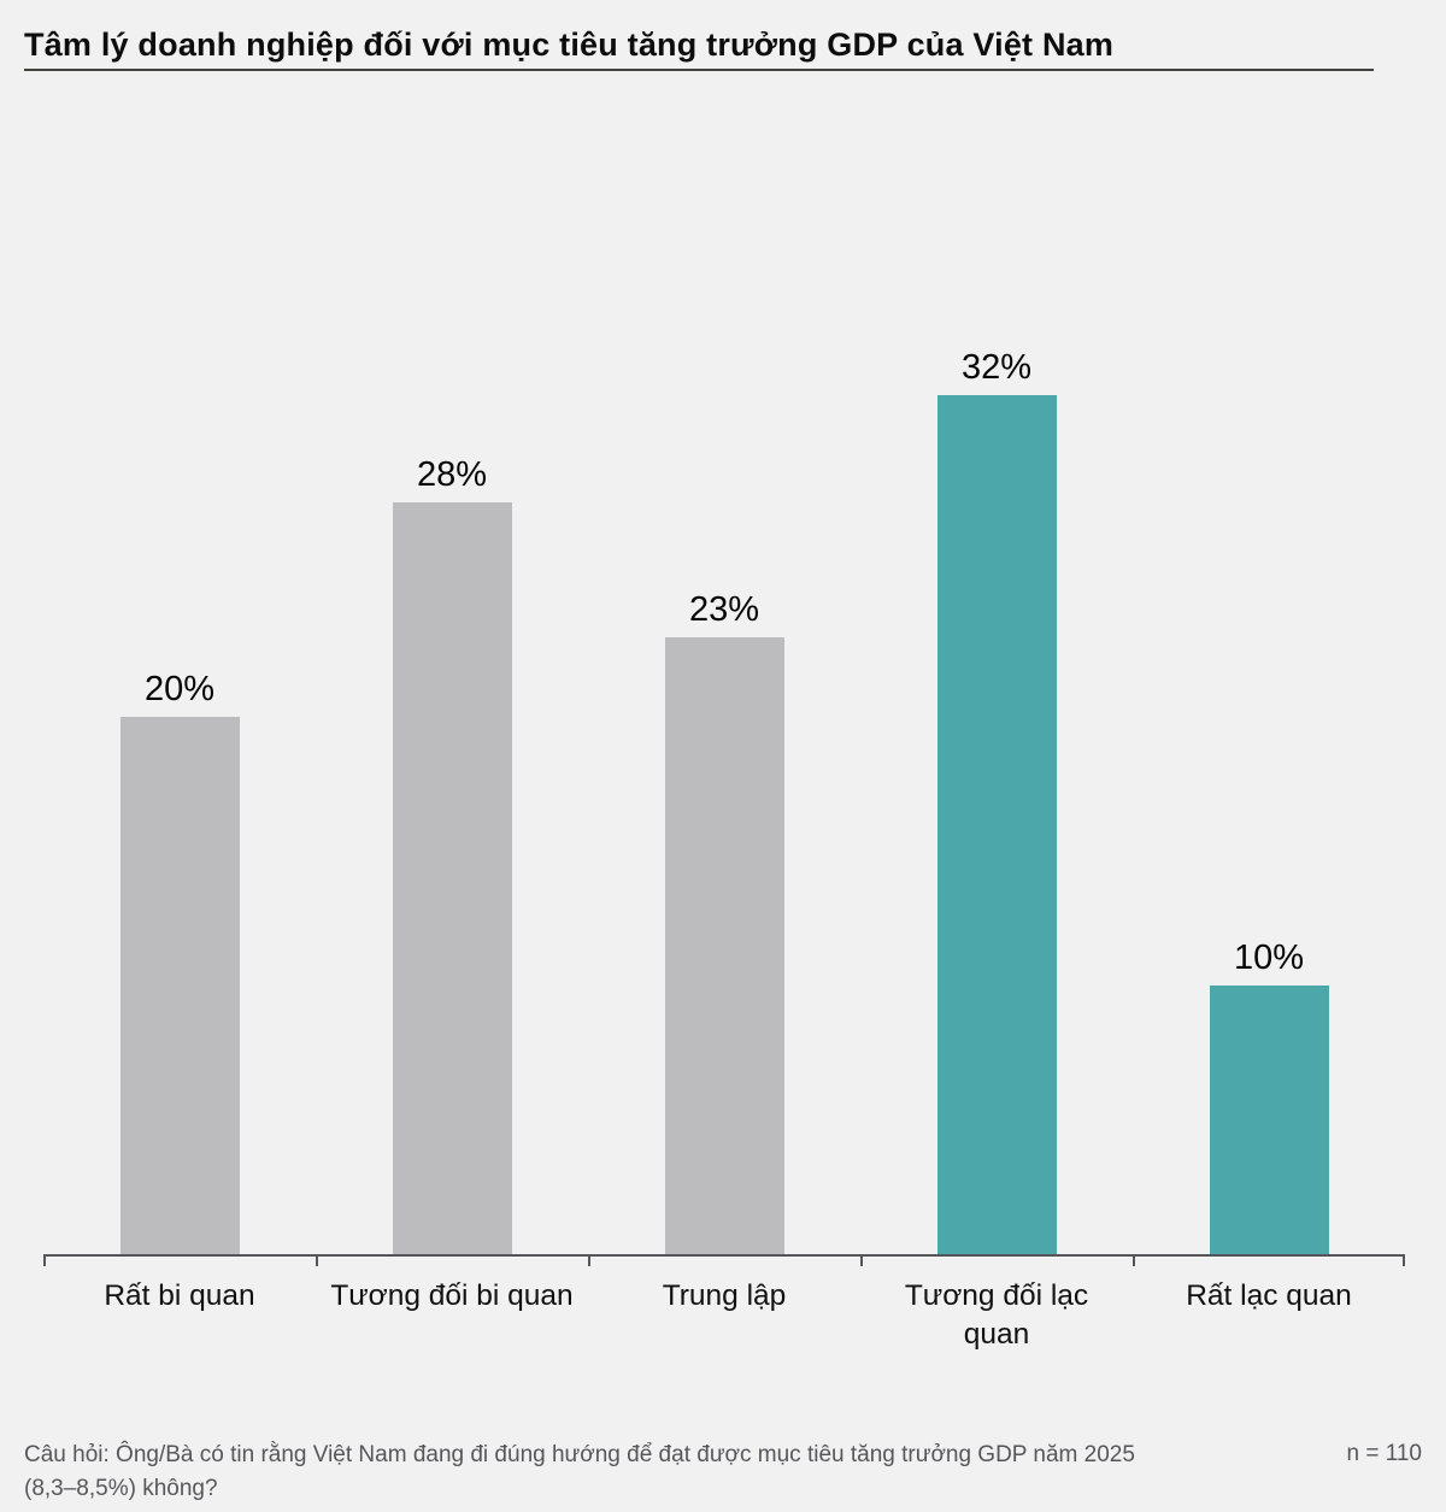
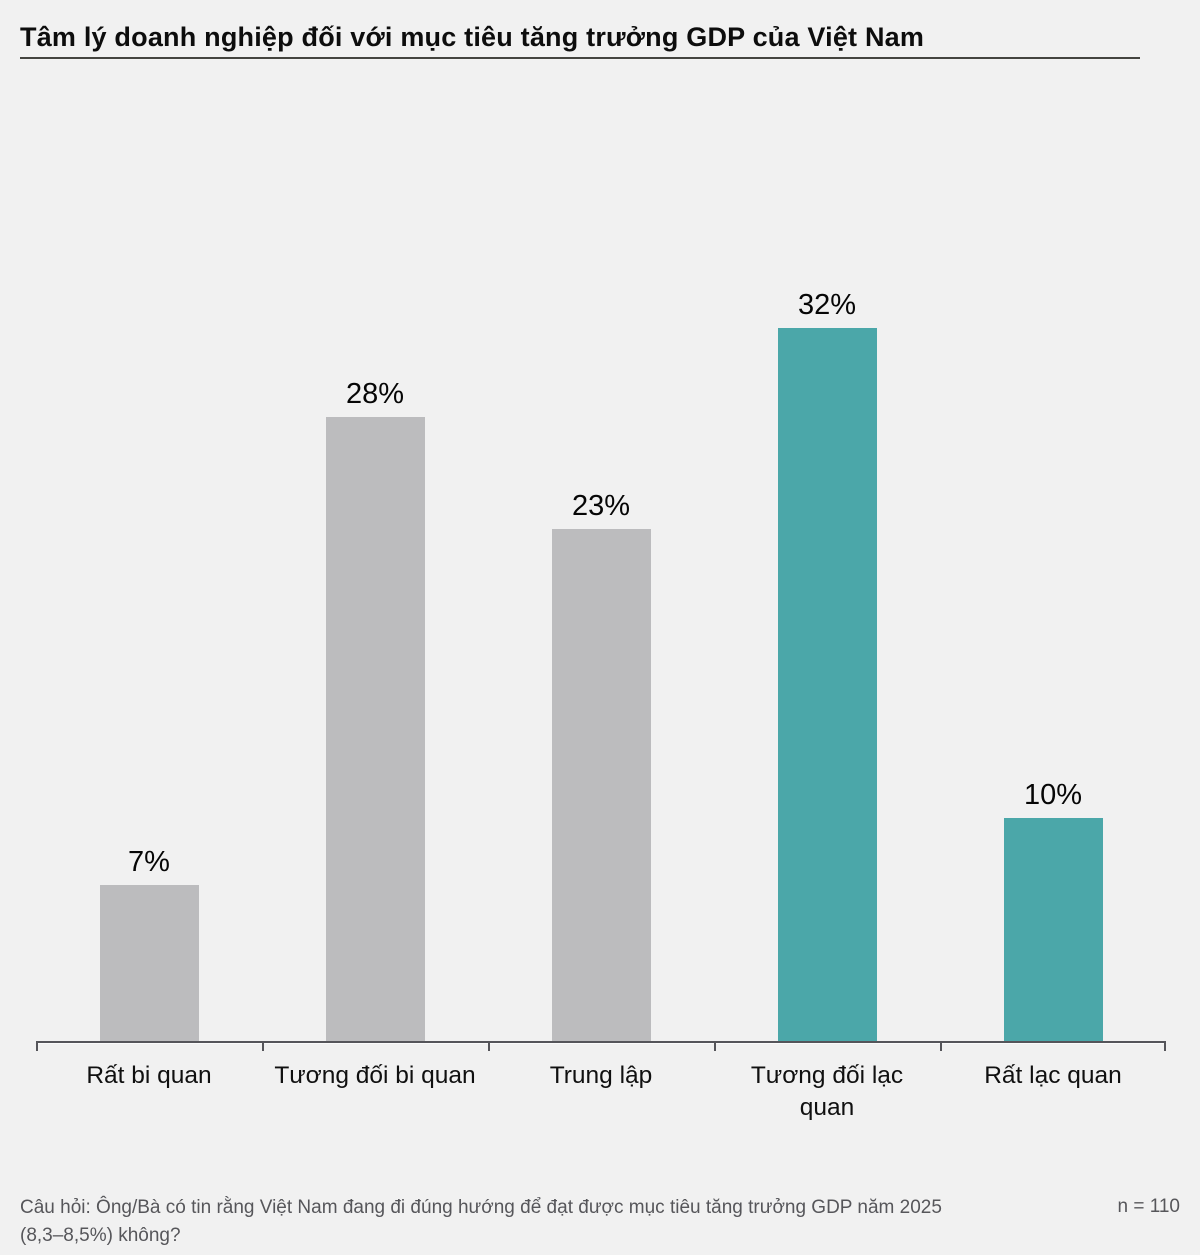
Rất bi quan: 20% -> 7%
